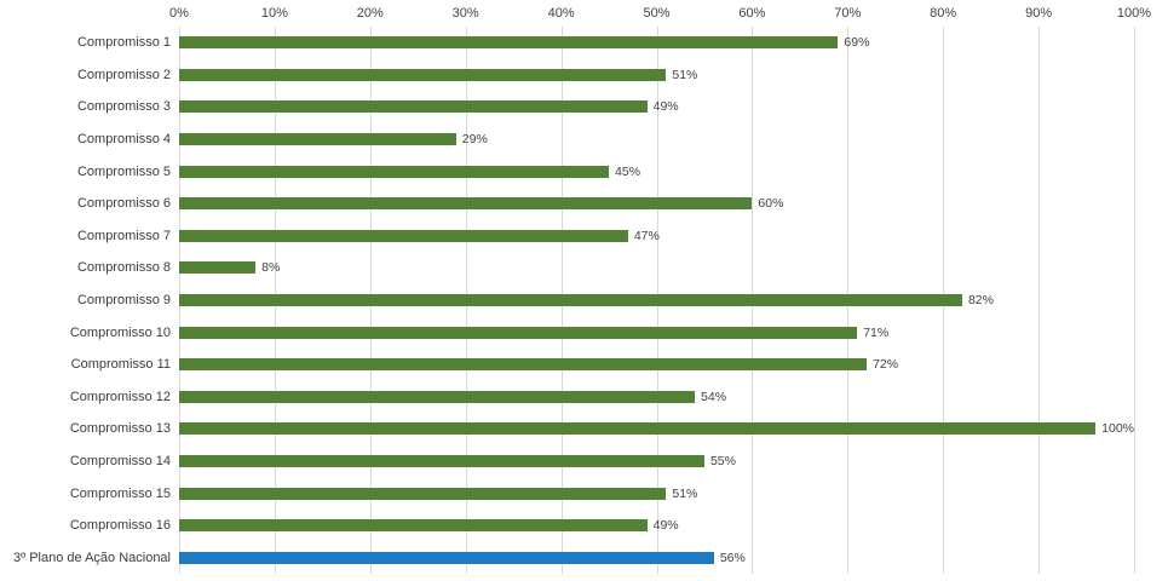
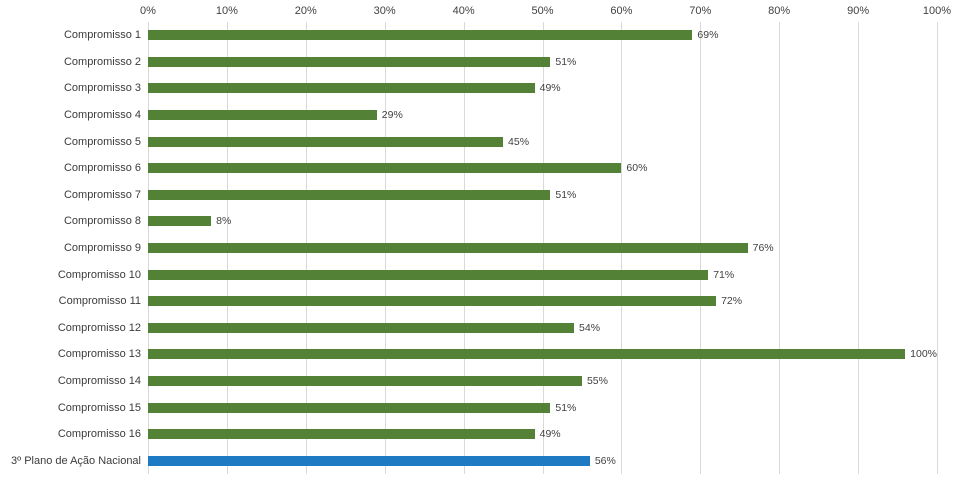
Compromisso 7: 47% -> 51%
Compromisso 9: 82% -> 76%
